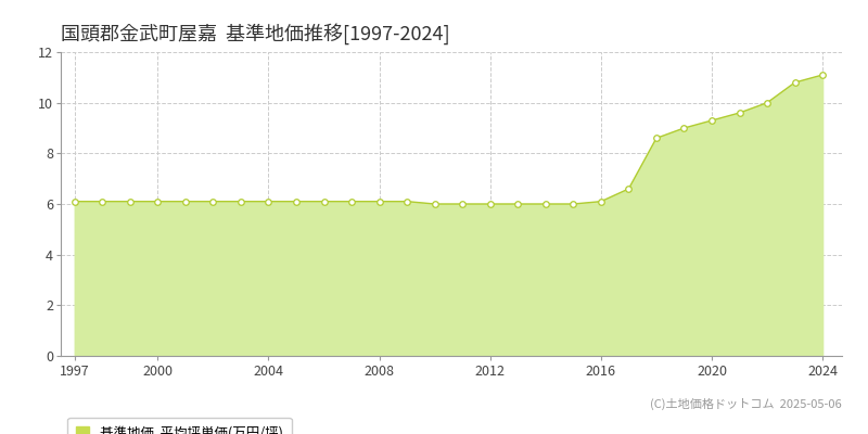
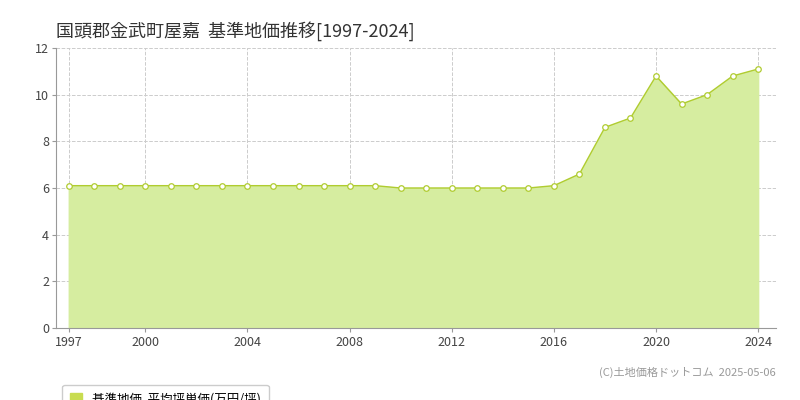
2020: 9.3 -> 10.8
